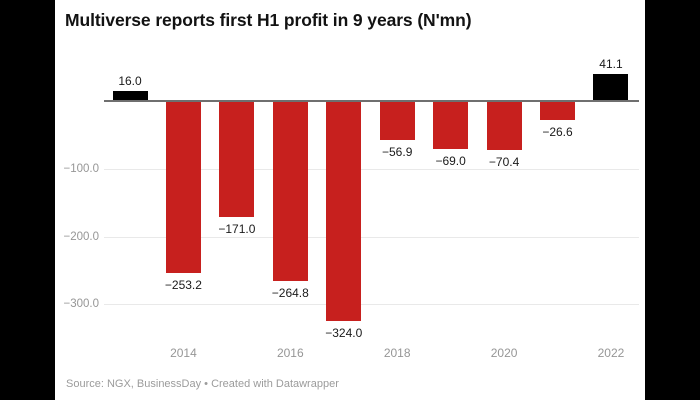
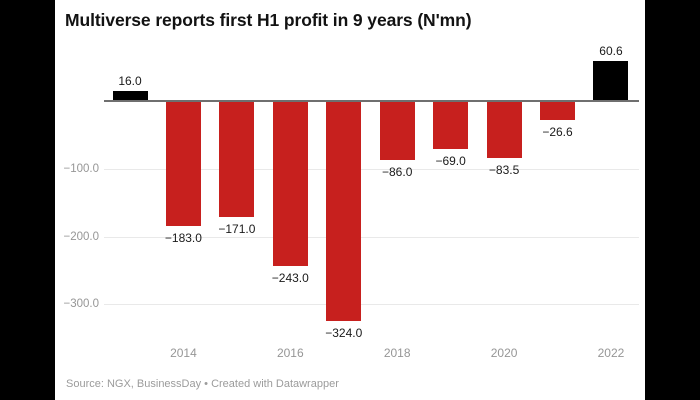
2014: −253.2 -> −183.0
2016: −264.8 -> −243.0
2018: −56.9 -> −86.0
2020: −70.4 -> −83.5
2022: 41.1 -> 60.6
